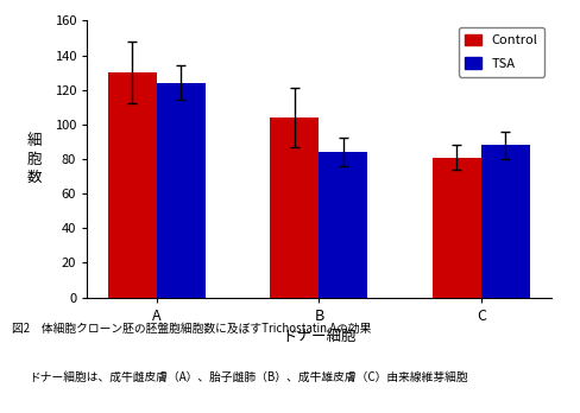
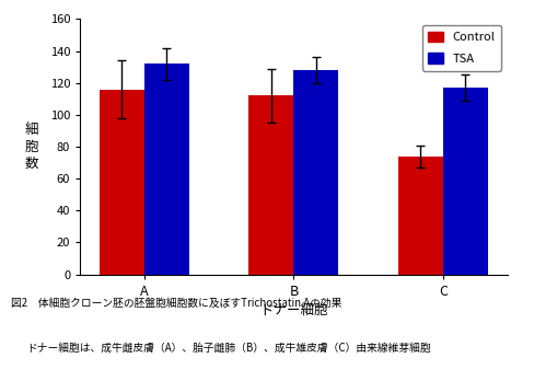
Control/A: 130 -> 116
TSA/A: 124 -> 132
Control/B: 104 -> 112
TSA/B: 84 -> 128
Control/C: 81 -> 74
TSA/C: 88 -> 117
